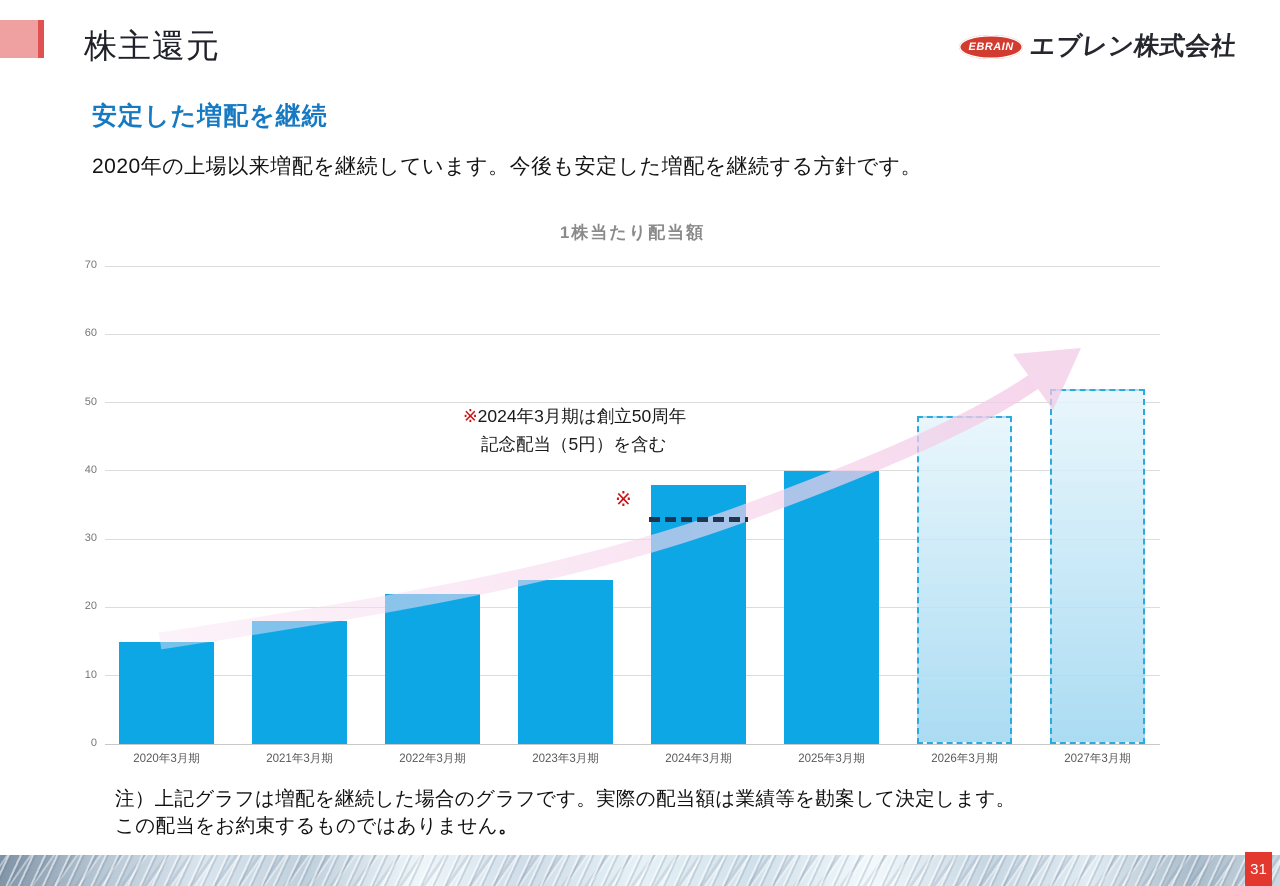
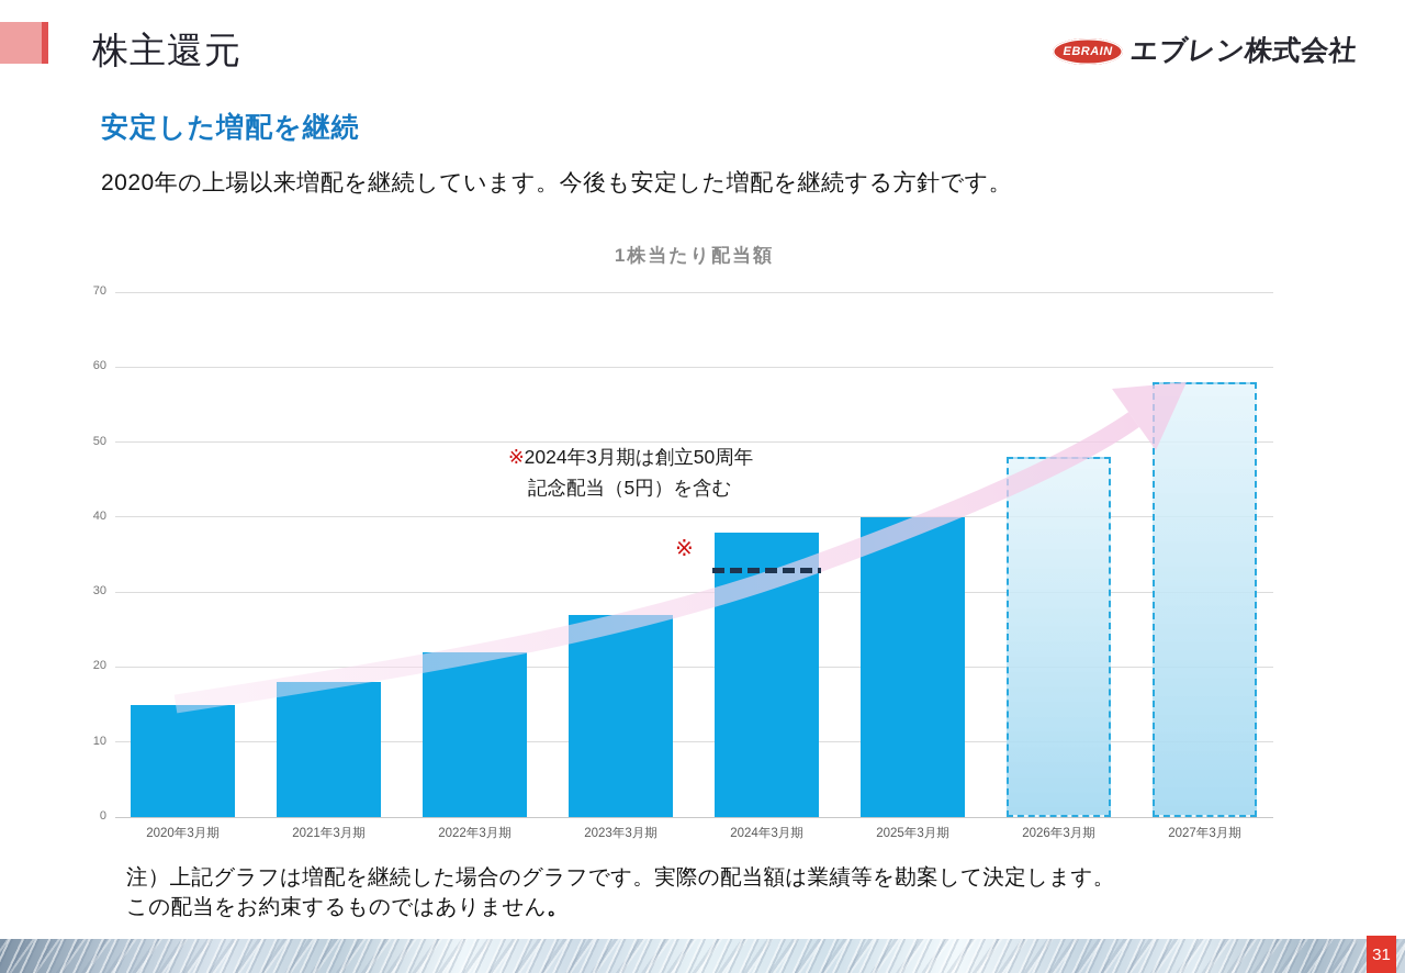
2023年3月期: 24 -> 27
2027年3月期: 52 -> 58
